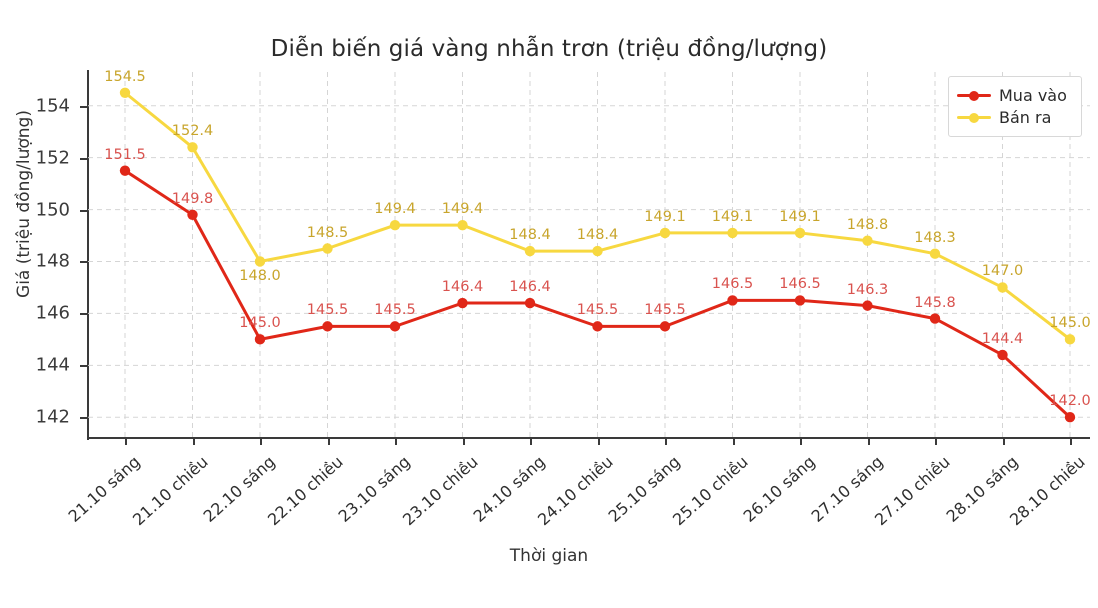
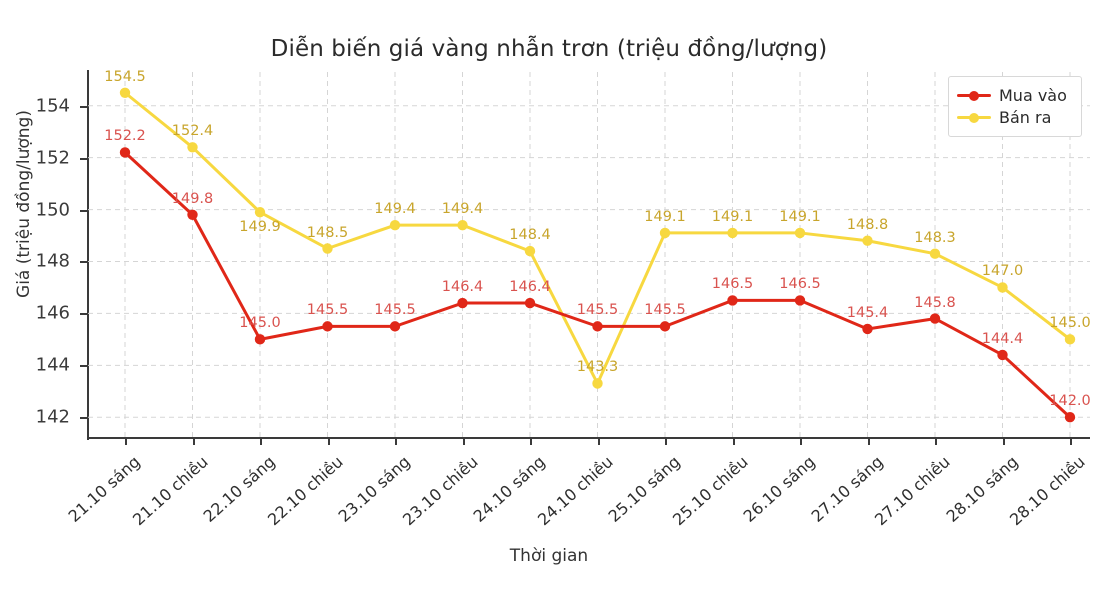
Mua vào/21.10 sáng: 151.5 -> 152.2
Bán ra/22.10 sáng: 148.0 -> 149.9
Bán ra/24.10 chiều: 148.4 -> 143.3
Mua vào/27.10 sáng: 146.3 -> 145.4
